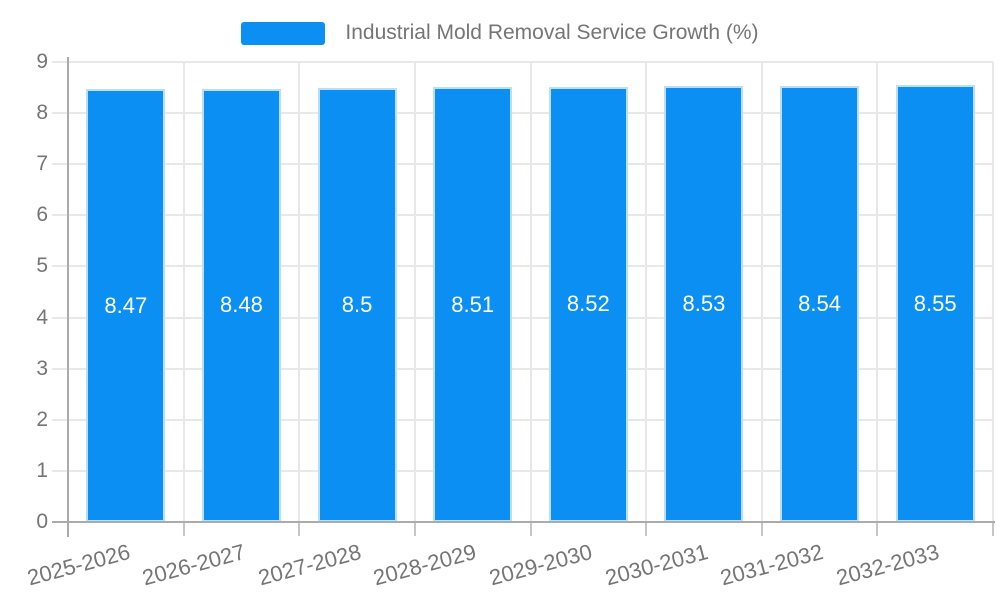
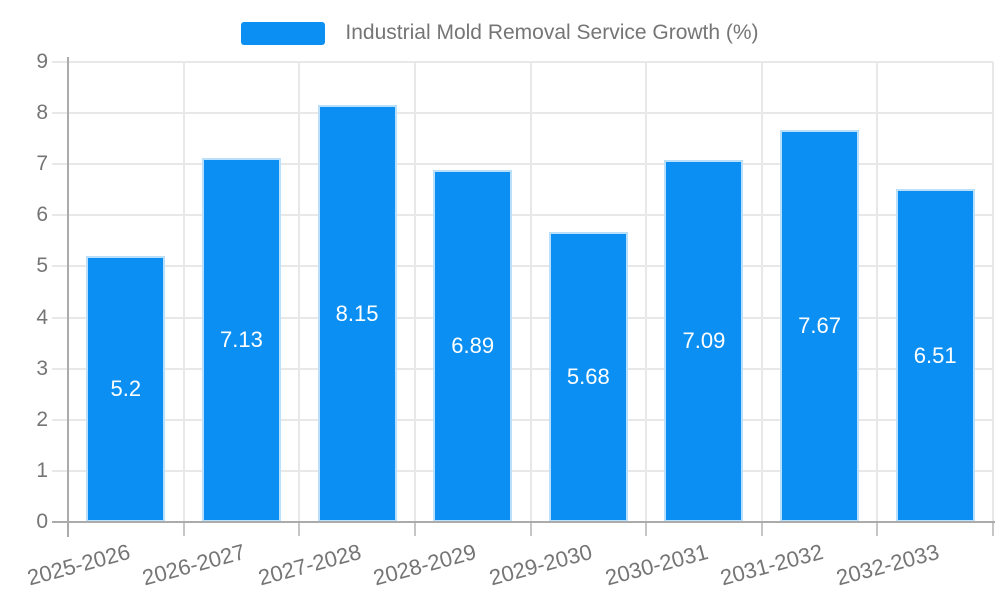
2025-2026: 8.47 -> 5.2
2026-2027: 8.48 -> 7.13
2027-2028: 8.5 -> 8.15
2028-2029: 8.51 -> 6.89
2029-2030: 8.52 -> 5.68
2030-2031: 8.53 -> 7.09
2031-2032: 8.54 -> 7.67
2032-2033: 8.55 -> 6.51
